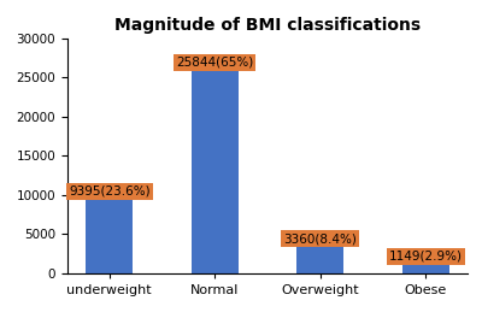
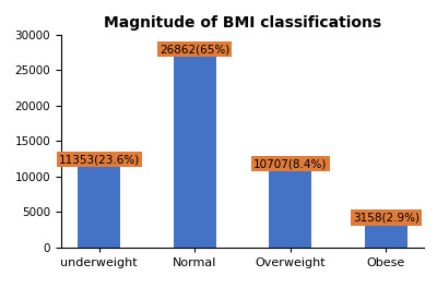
underweight: 9395 -> 11353
Normal: 25844 -> 26862
Overweight: 3360 -> 10707
Obese: 1149 -> 3158
